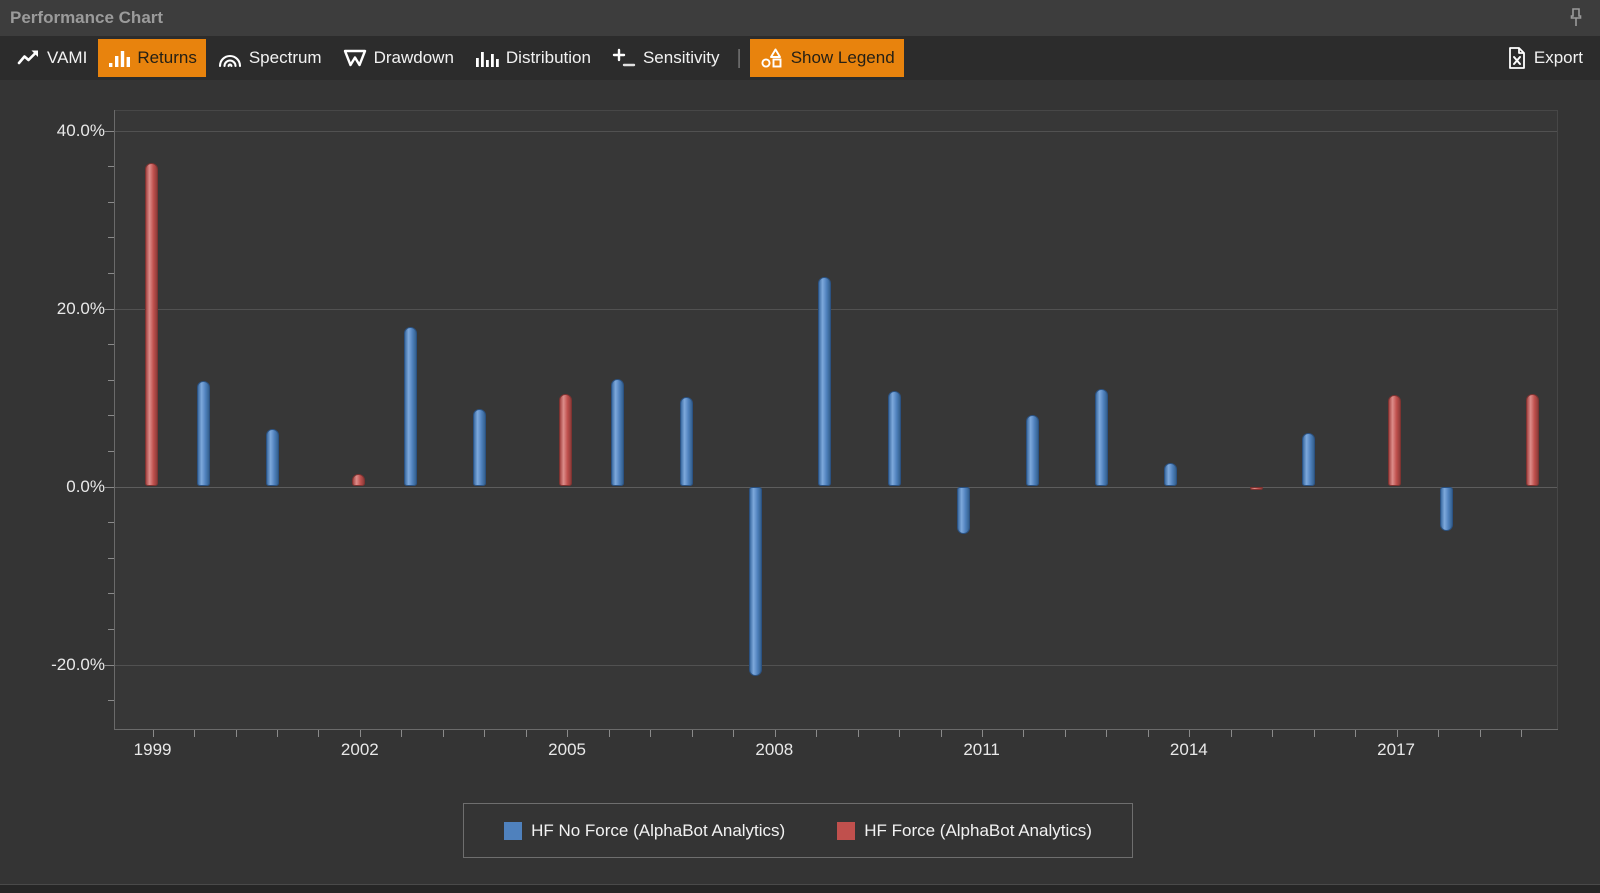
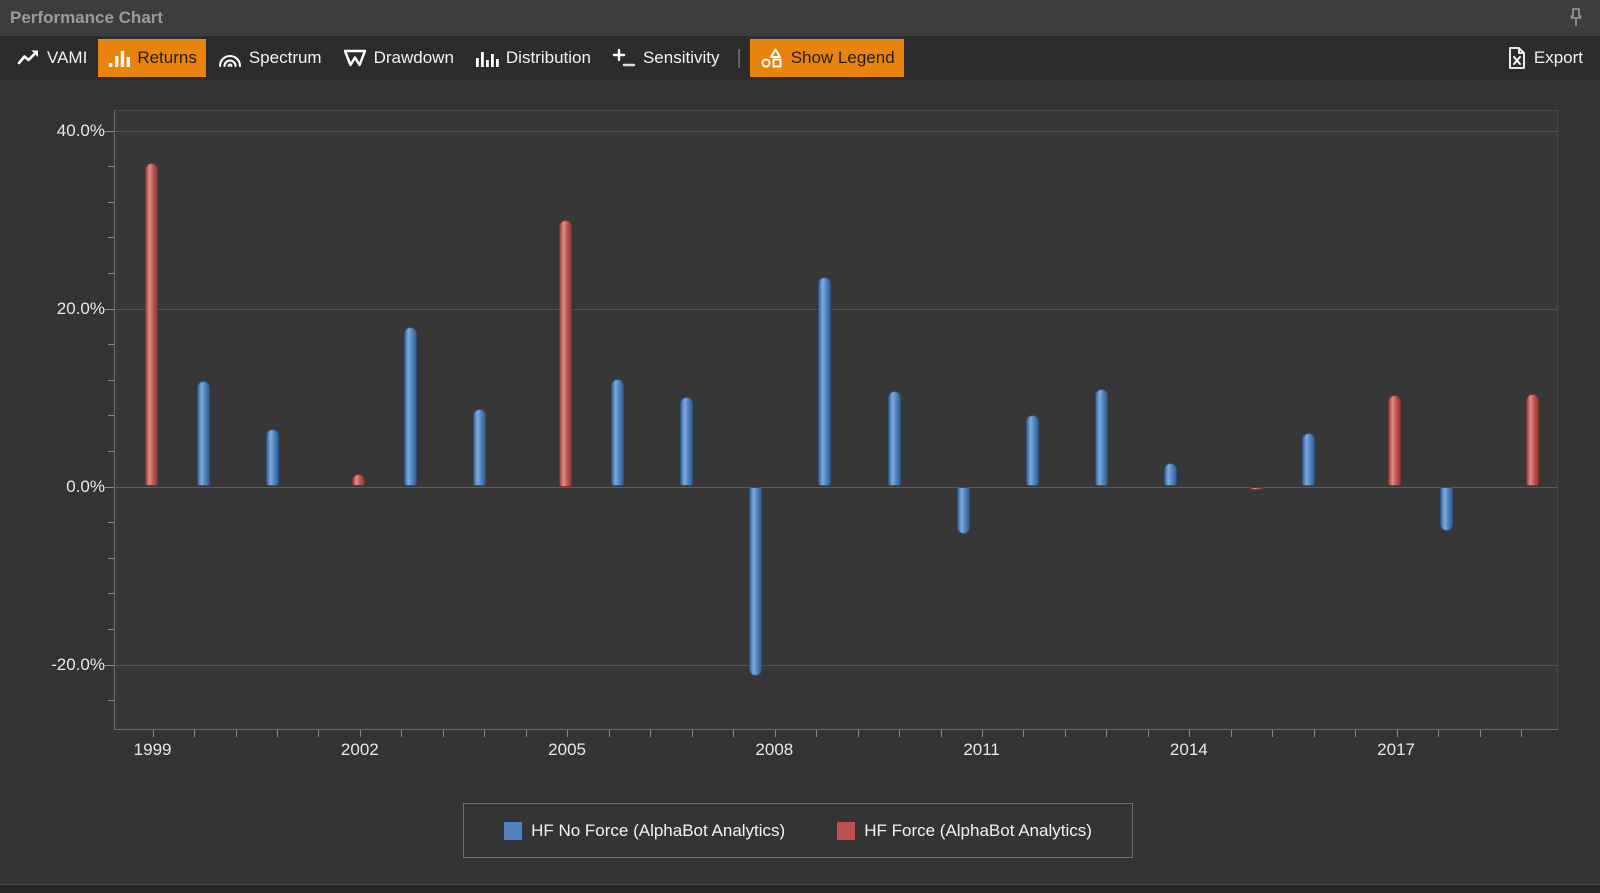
HF Force (AlphaBot Analytics)/2005: 10% -> 30%
